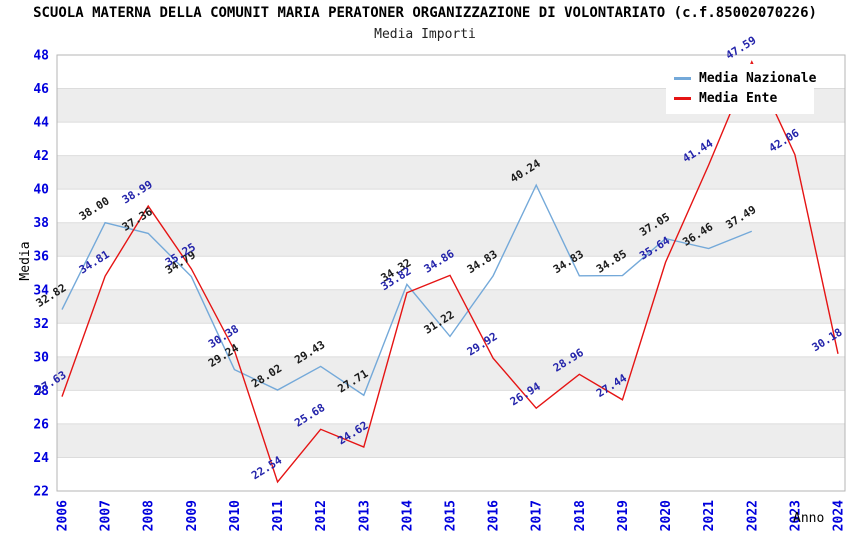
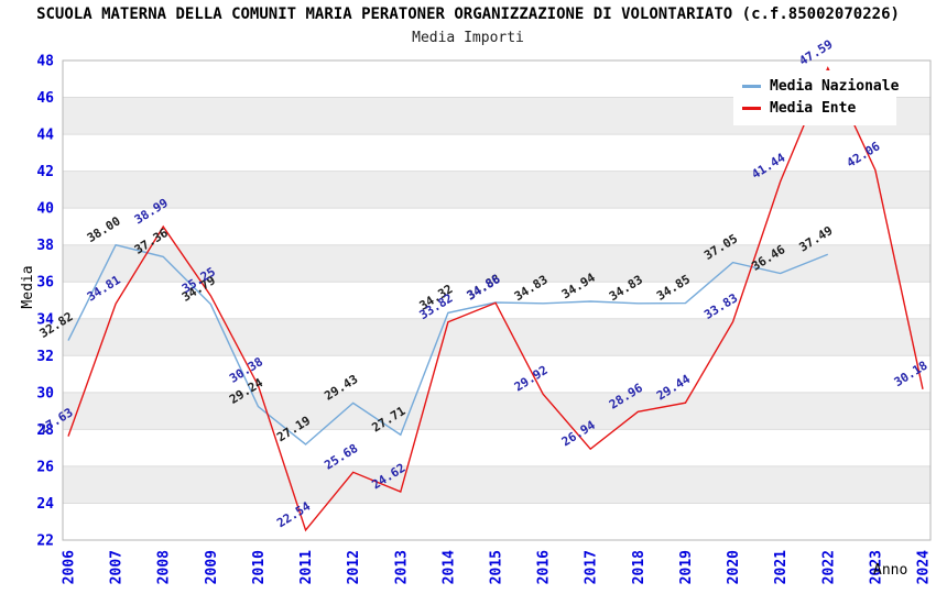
Media Nazionale/2011: 28.02 -> 27.19
Media Nazionale/2015: 31.22 -> 34.88
Media Nazionale/2017: 40.24 -> 34.94
Media Ente/2019: 27.44 -> 29.44
Media Ente/2020: 35.64 -> 33.83
